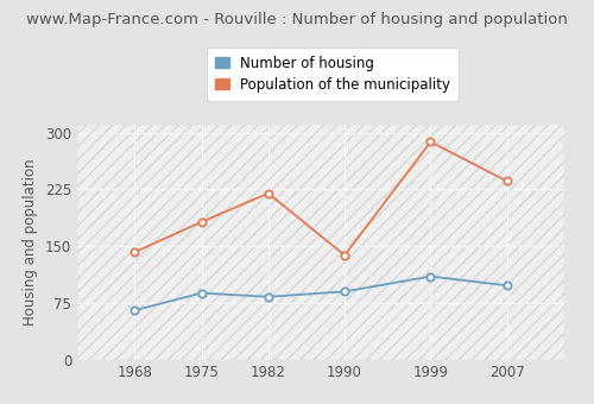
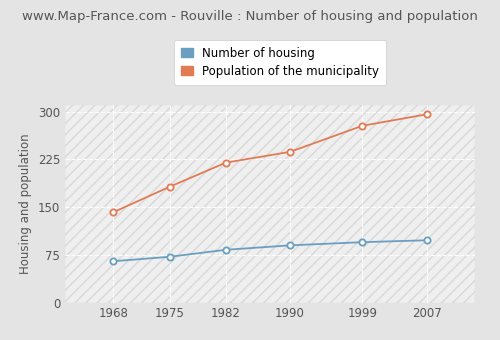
Number of housing/1975: 88 -> 72
Population of the municipality/1990: 138 -> 237
Number of housing/1999: 110 -> 95
Population of the municipality/1999: 288 -> 278
Population of the municipality/2007: 236 -> 296
